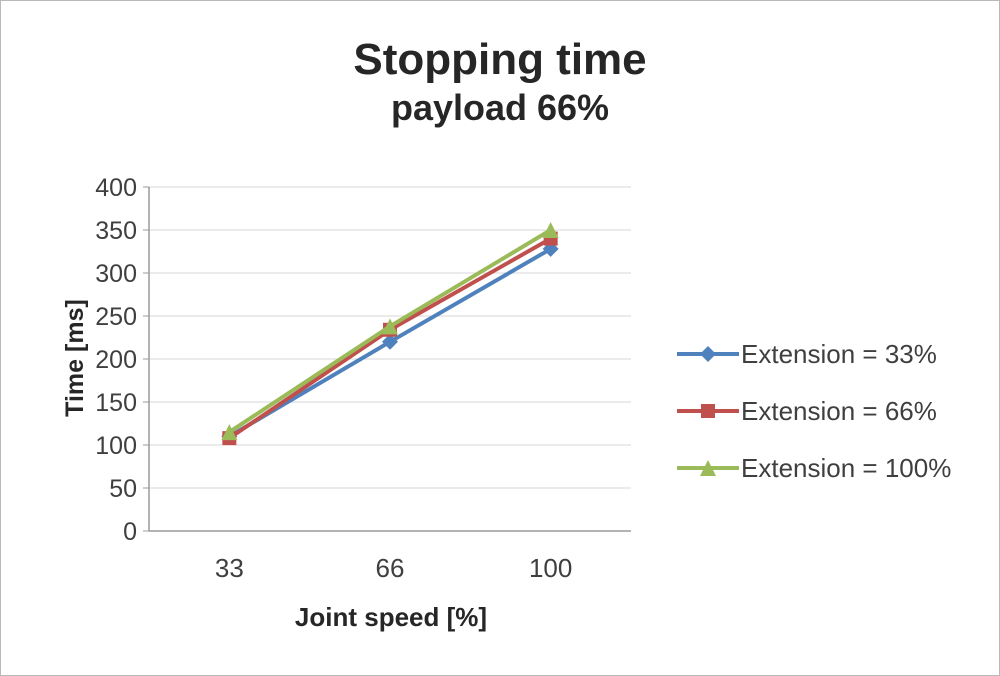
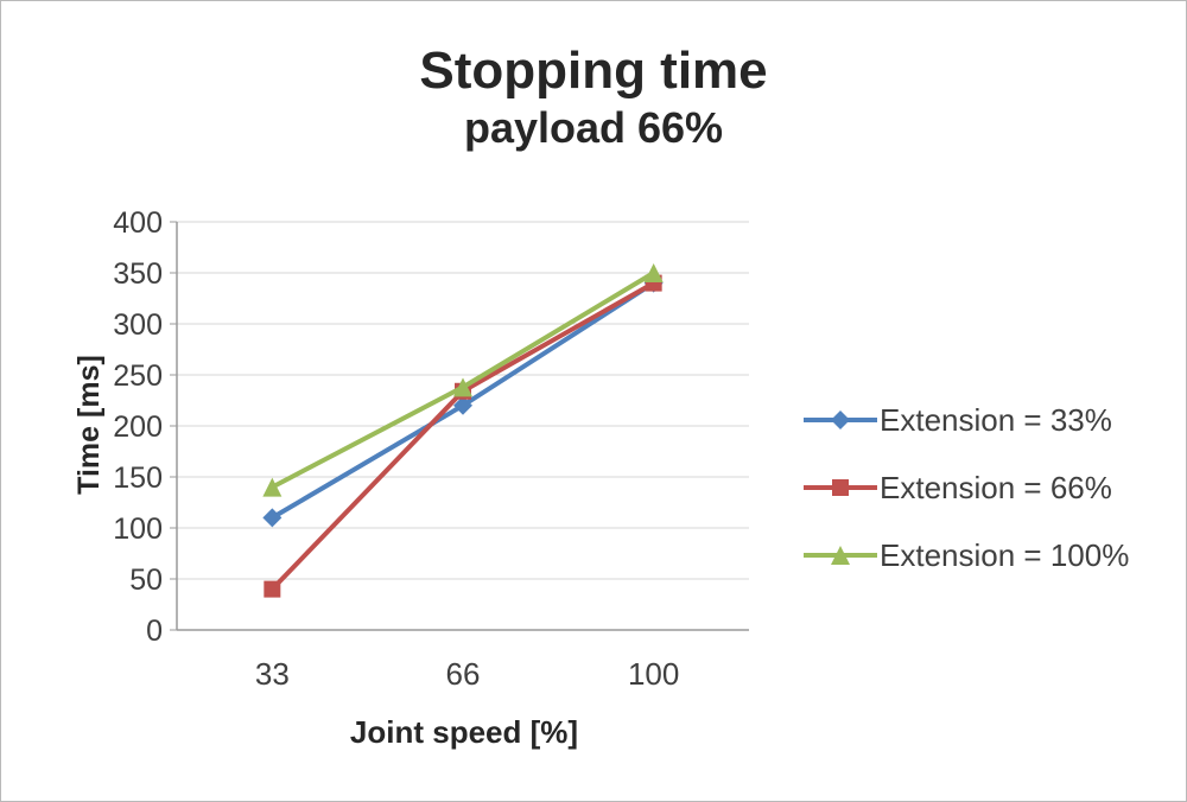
Extension = 66%/33: 110 -> 40
Extension = 100%/33: 120 -> 140
Extension = 33%/100: 330 -> 340
